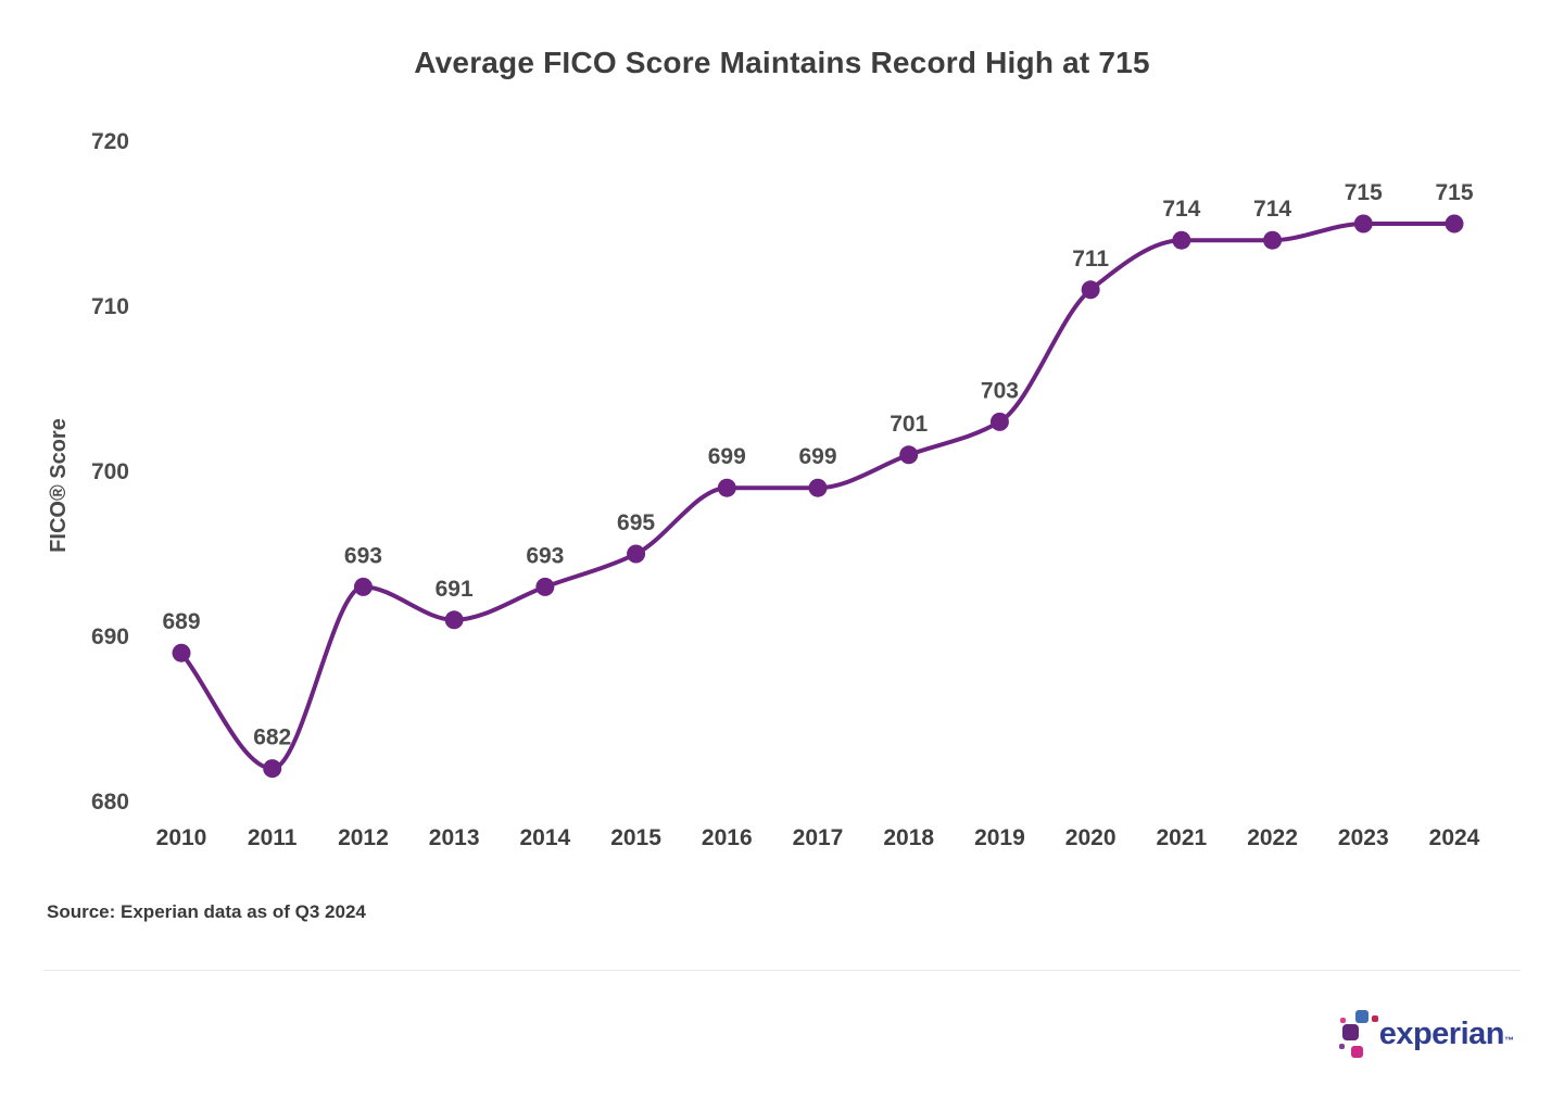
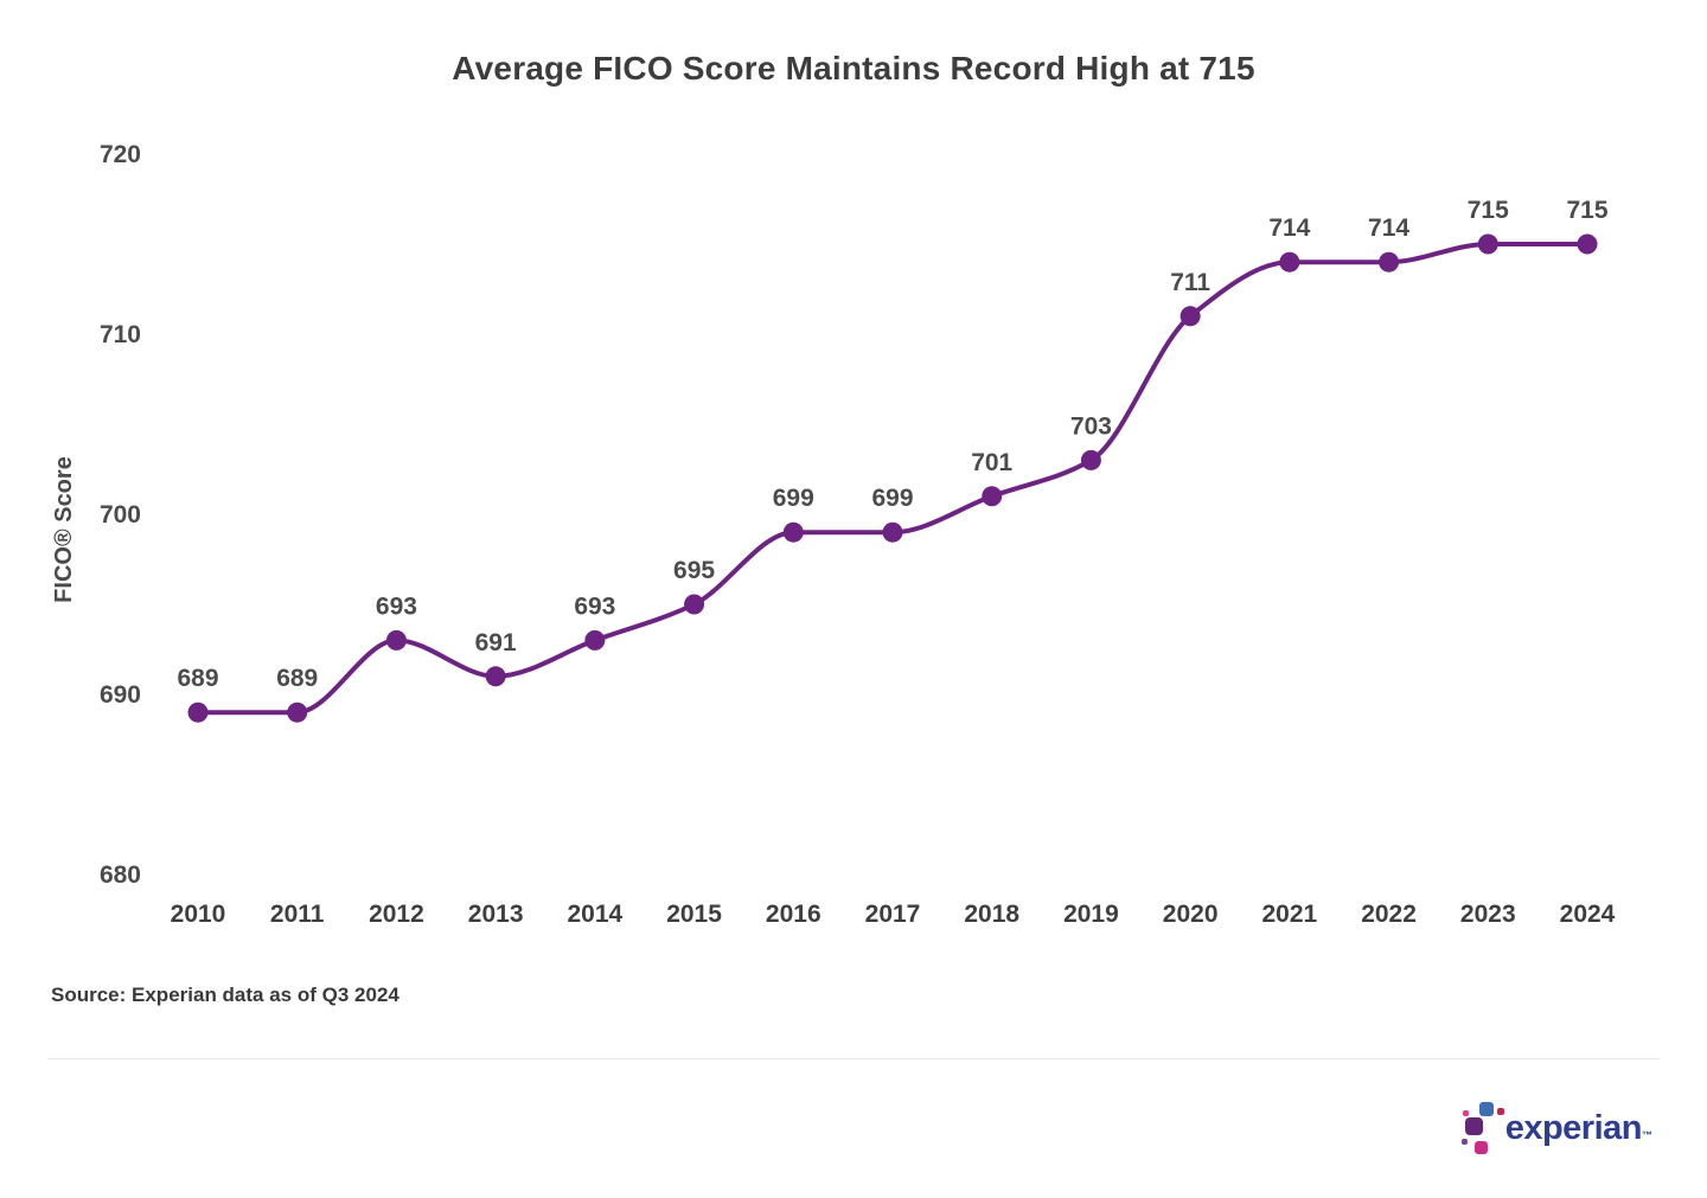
2011: 682 -> 689
